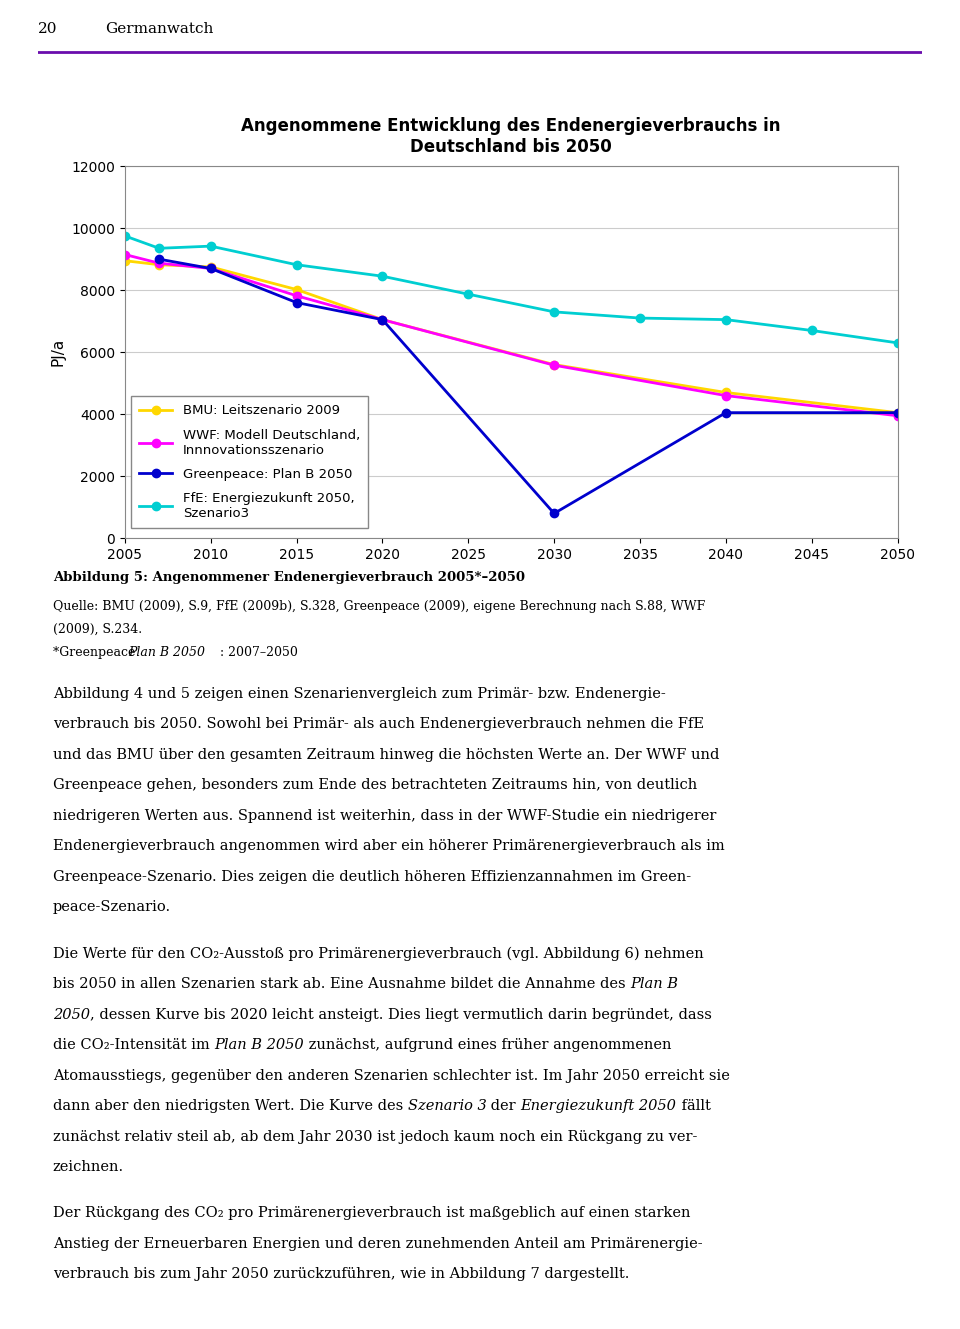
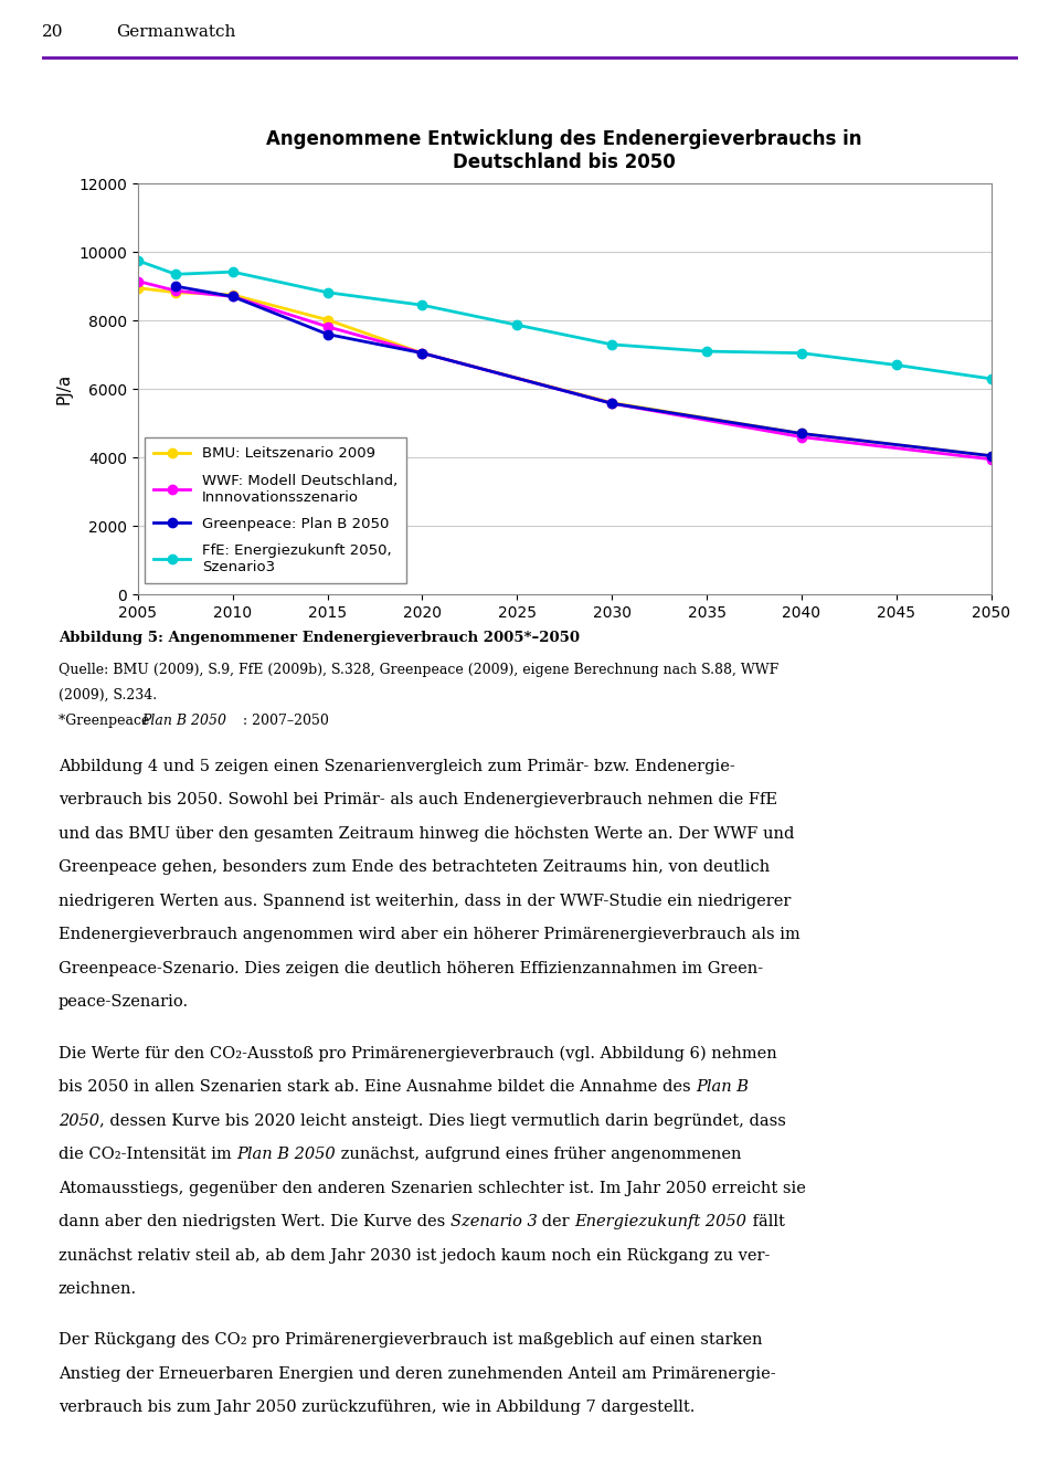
Greenpeace: Plan B 2050/2030: 800 -> 5580
Greenpeace: Plan B 2050/2040: 4050 -> 4700
